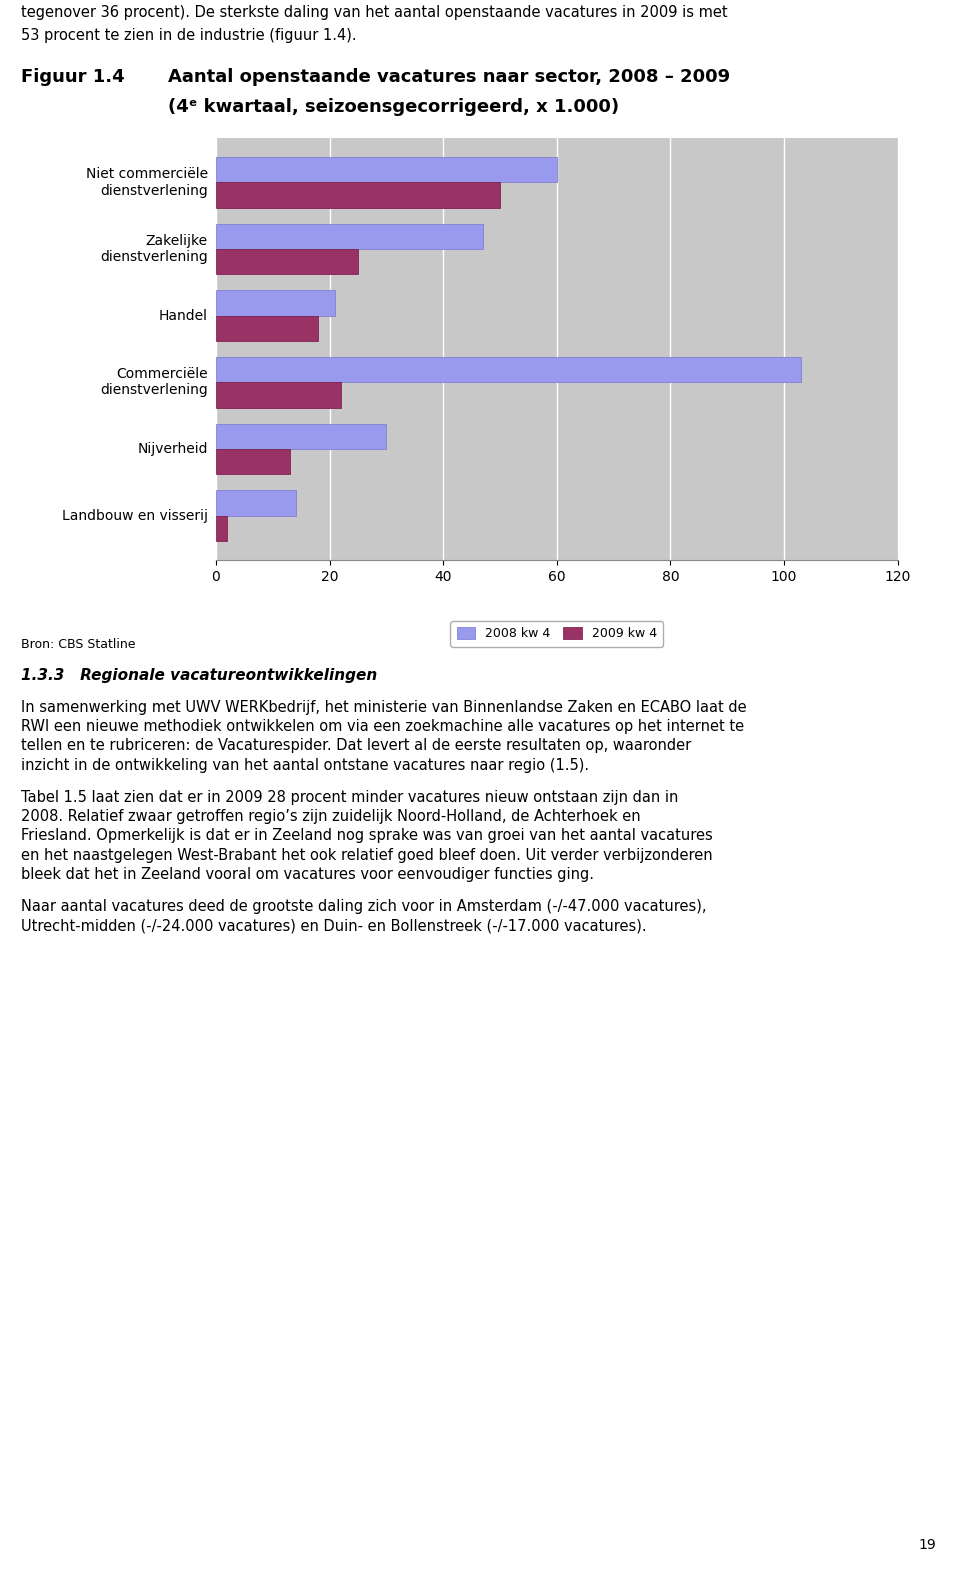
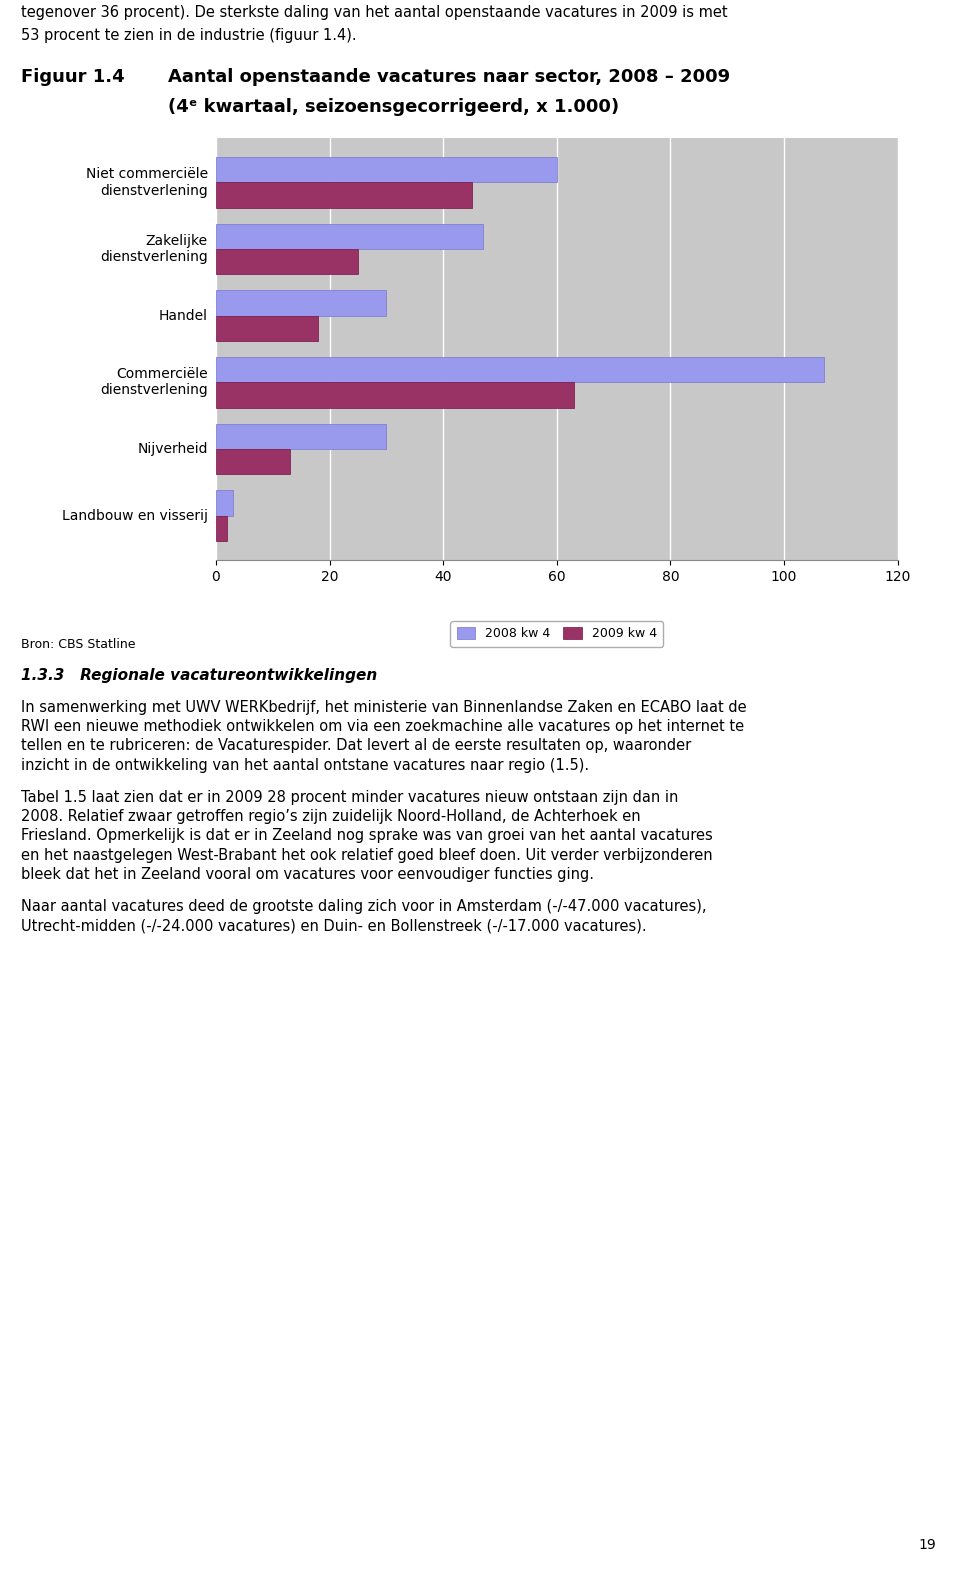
2009 kw 4/Niet commerciële dienstverlening: 50 -> 45
2008 kw 4/Handel: 21 -> 30
2008 kw 4/Commerciële dienstverlening: 103 -> 107
2009 kw 4/Commerciële dienstverlening: 22 -> 63
2008 kw 4/Landbouw en visserij: 14 -> 3
